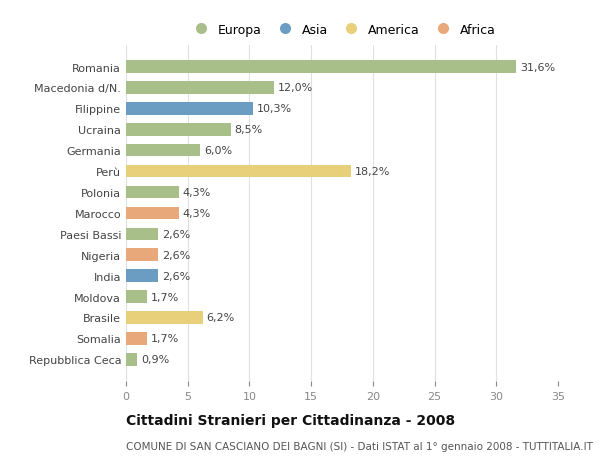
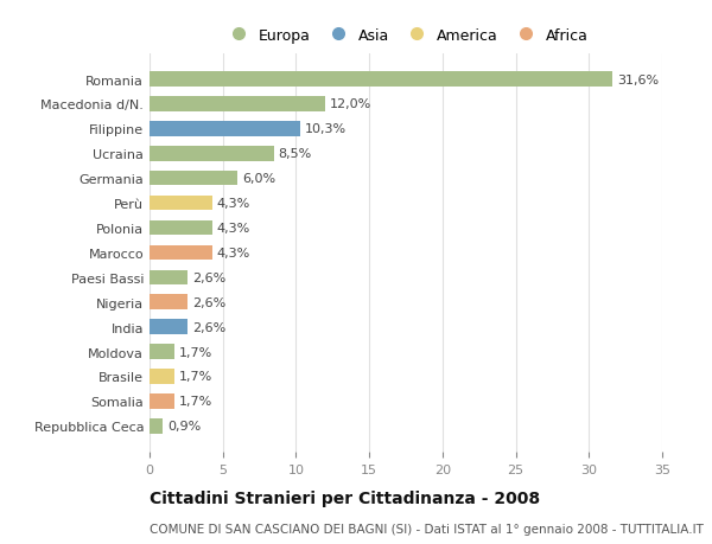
Perù: 18,2% -> 4,3%
Brasile: 6,2% -> 1,7%
